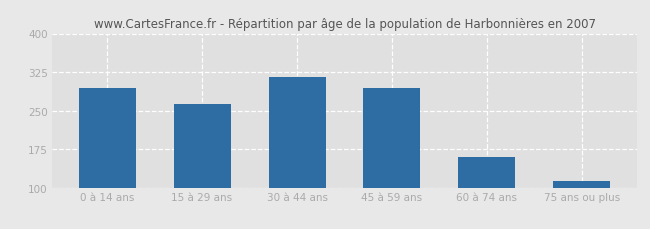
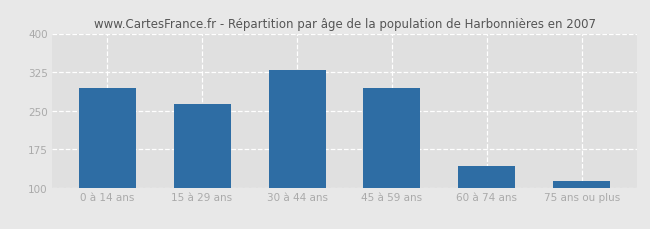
30 à 44 ans: 316 -> 328
60 à 74 ans: 160 -> 143
